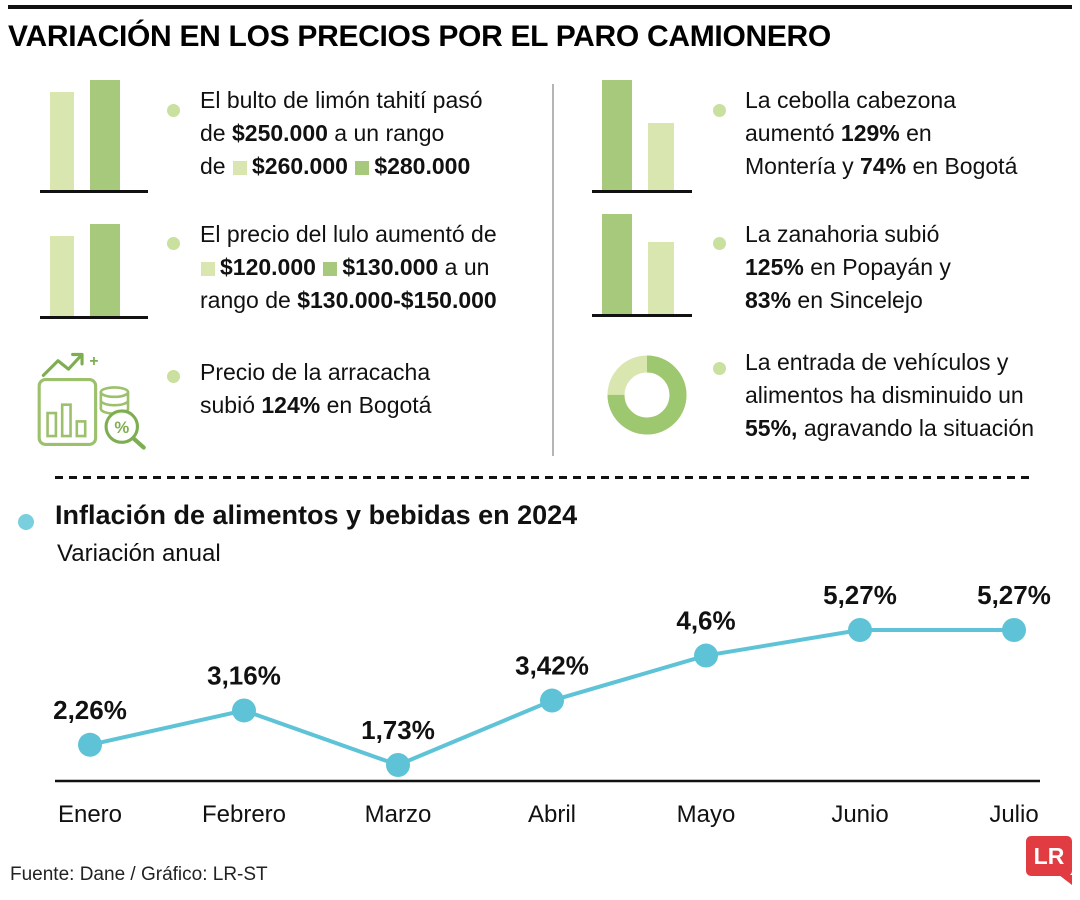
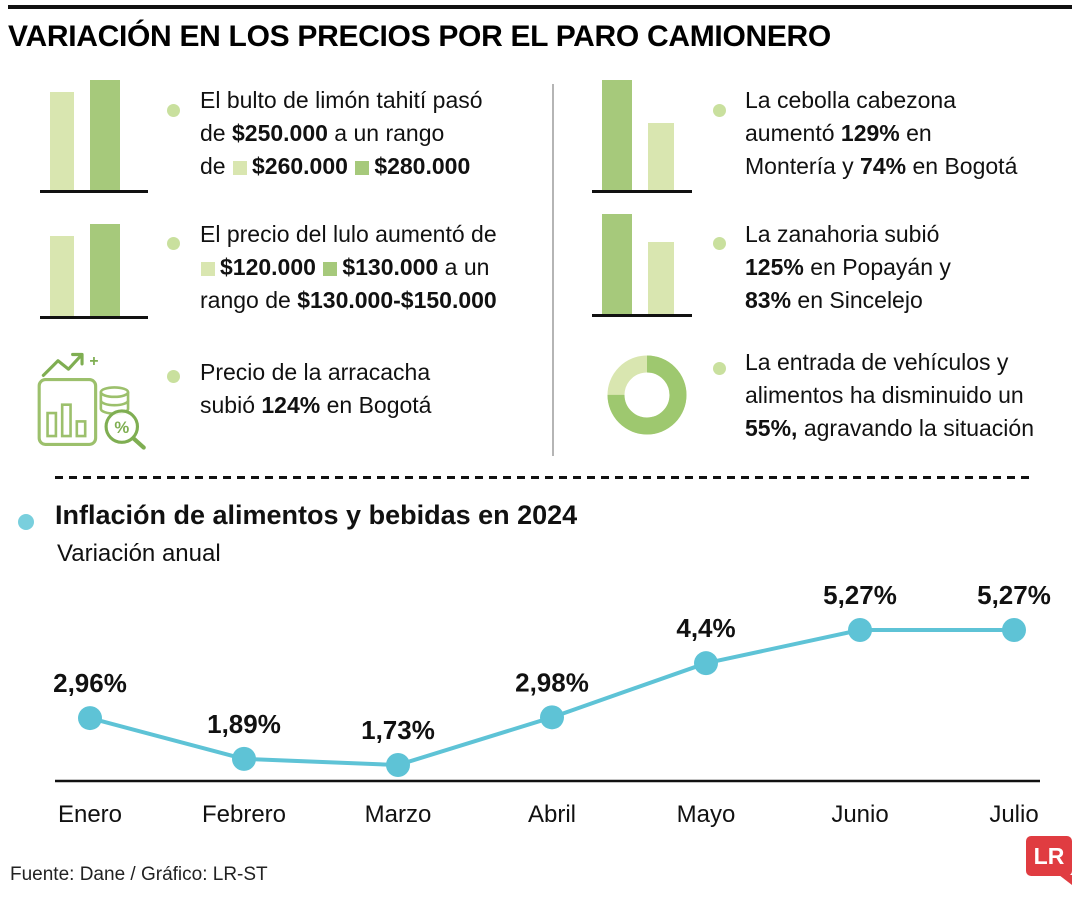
Enero: 2,26% -> 2,96%
Febrero: 3,16% -> 1,89%
Abril: 3,42% -> 2,98%
Mayo: 4,6% -> 4,4%
